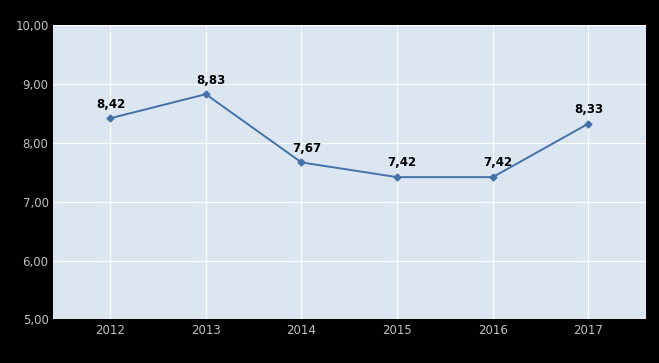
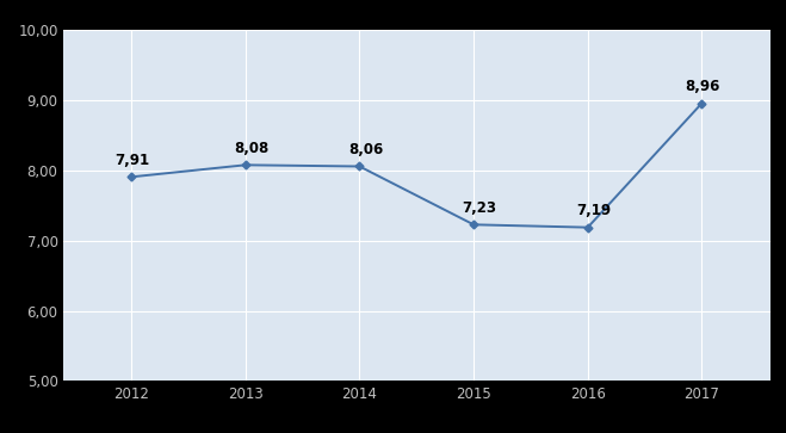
2012: 8,42 -> 7,91
2013: 8,83 -> 8,08
2014: 7,67 -> 8,06
2015: 7,42 -> 7,23
2016: 7,42 -> 7,19
2017: 8,33 -> 8,96
